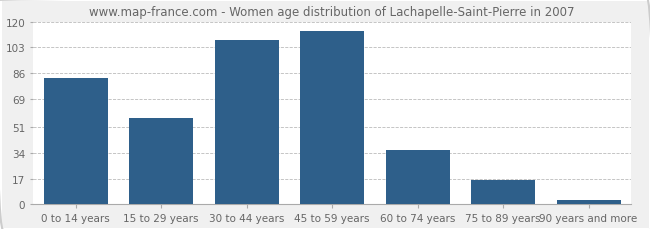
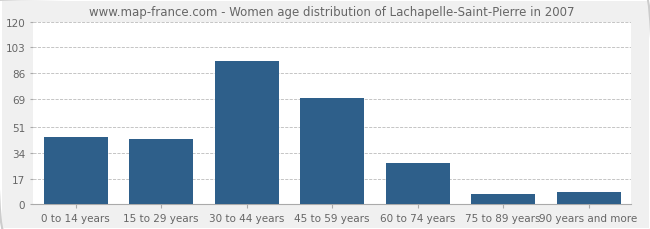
0 to 14 years: 83 -> 44
15 to 29 years: 57 -> 43
30 to 44 years: 108 -> 94
45 to 59 years: 114 -> 70
60 to 74 years: 36 -> 27
75 to 89 years: 16 -> 7
90 years and more: 3 -> 8
